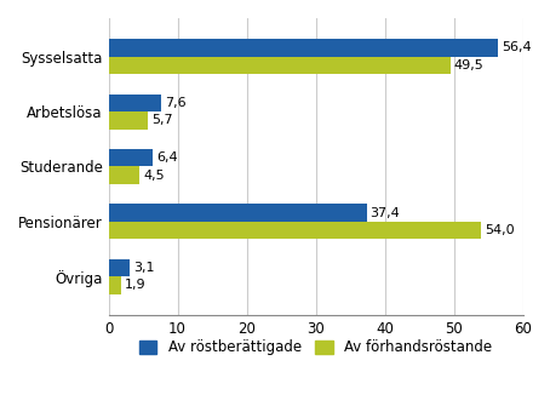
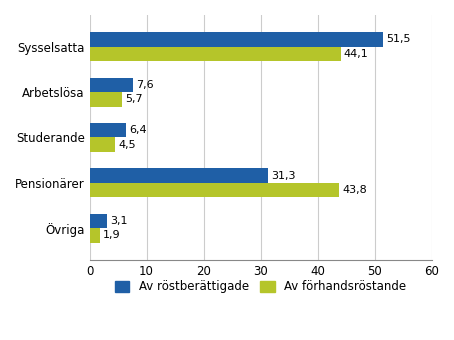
Av röstberättigade/Sysselsatta: 56,4 -> 51,5
Av förhandsröstande/Sysselsatta: 49,5 -> 44,1
Av röstberättigade/Pensionärer: 37,4 -> 31,3
Av förhandsröstande/Pensionärer: 54,0 -> 43,8
